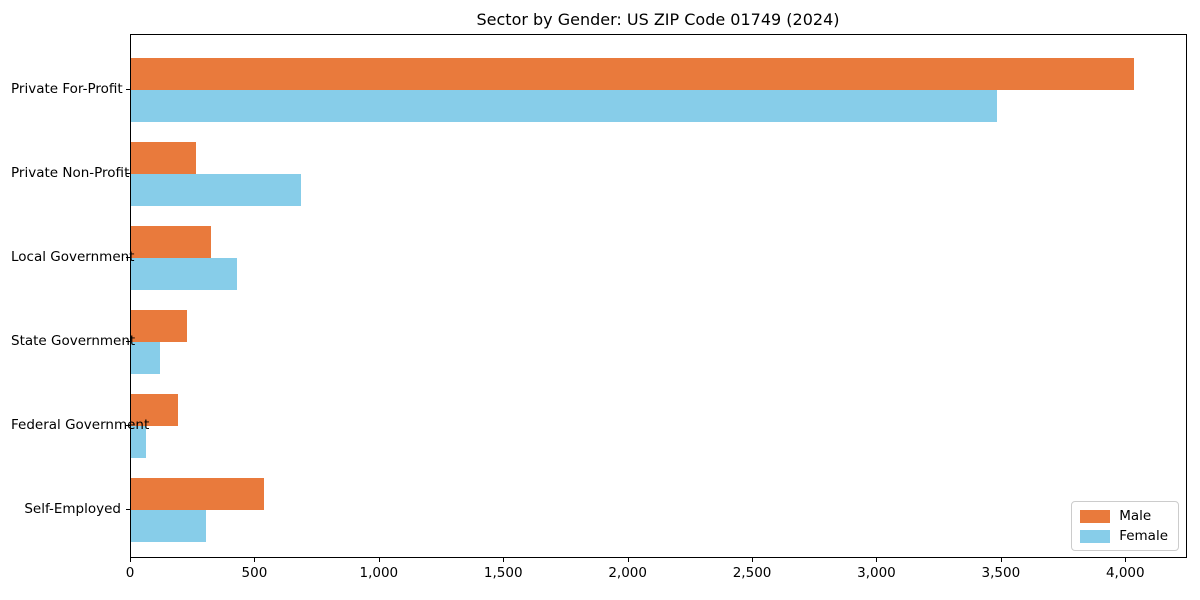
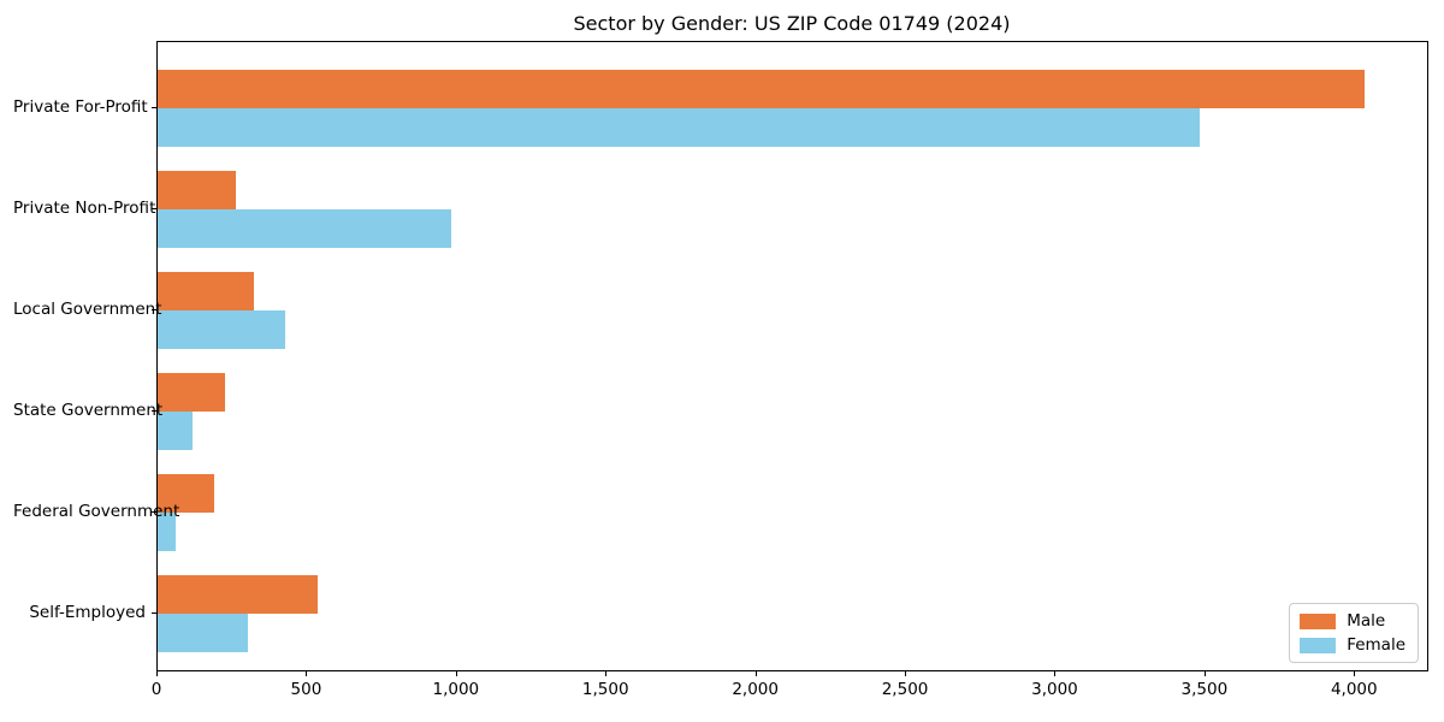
Female/Private Non-Profit: 680 -> 980
